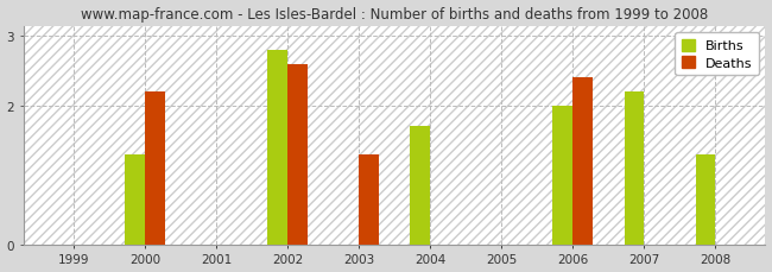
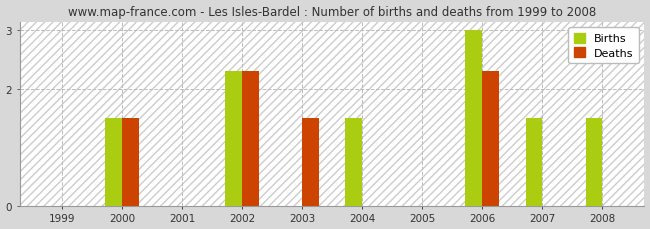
Births/2000: 1.3 -> 1.5
Deaths/2000: 2.2 -> 1.5
Births/2002: 2.8 -> 2.3
Deaths/2002: 2.6 -> 2.3
Deaths/2003: 1.3 -> 1.5
Births/2004: 1.7 -> 1.5
Births/2006: 2.0 -> 3.0
Deaths/2006: 2.4 -> 2.3
Births/2007: 2.2 -> 1.5
Births/2008: 1.3 -> 1.5
